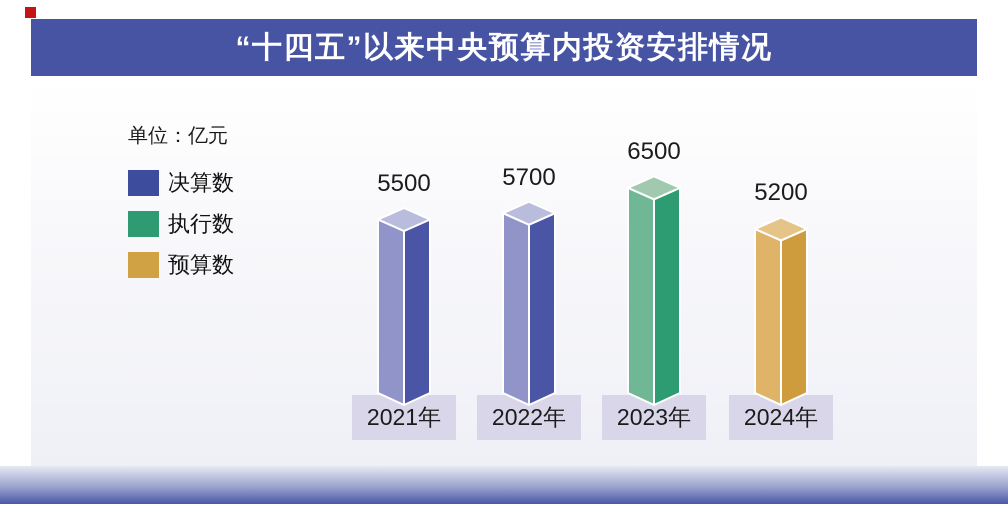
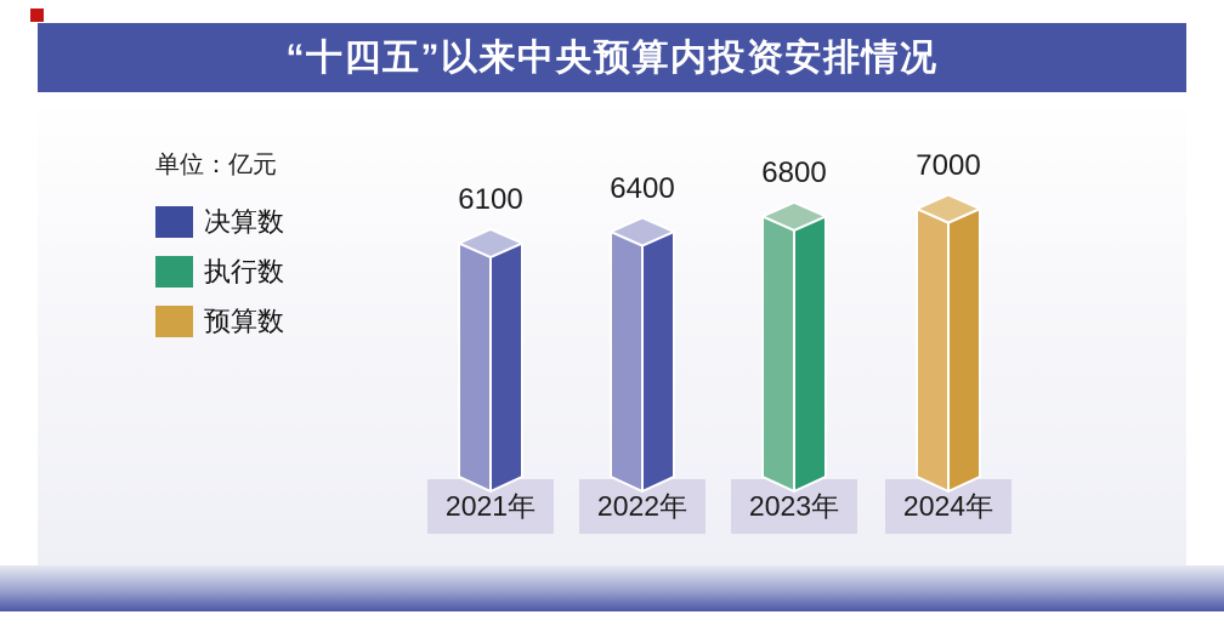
2021年: 5500 -> 6100
2022年: 5700 -> 6400
2023年: 6500 -> 6800
2024年: 5200 -> 7000
